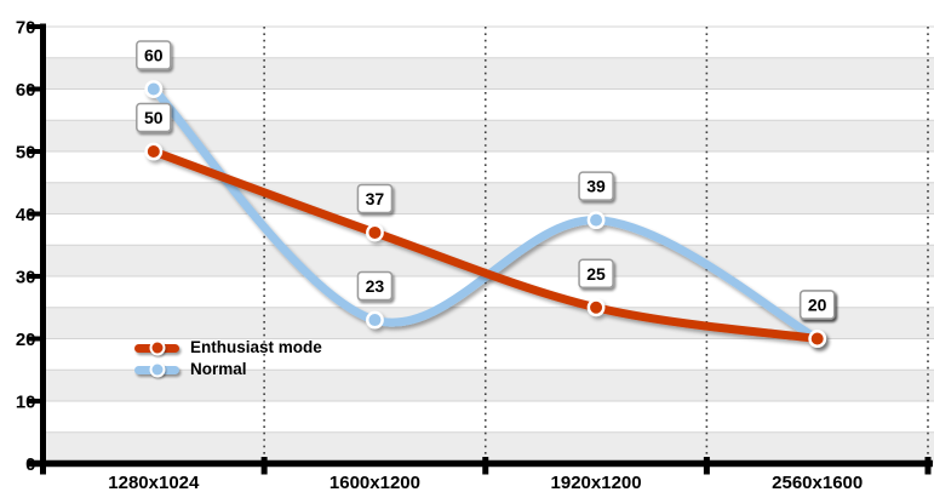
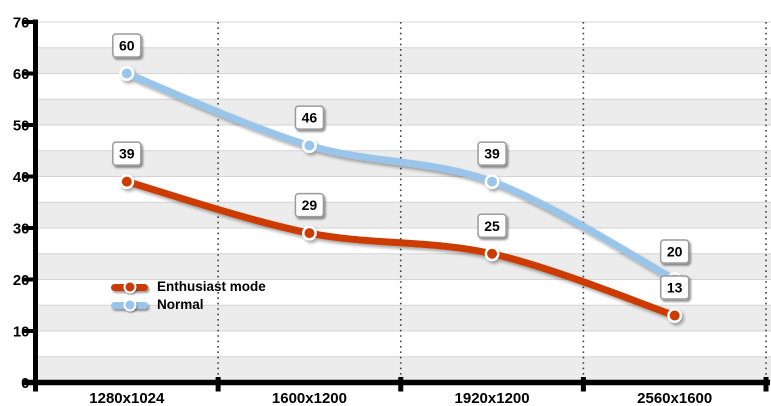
Enthusiast mode/1280x1024: 50 -> 39
Enthusiast mode/1600x1200: 37 -> 29
Normal/1600x1200: 23 -> 46
Enthusiast mode/2560x1600: 20 -> 13
